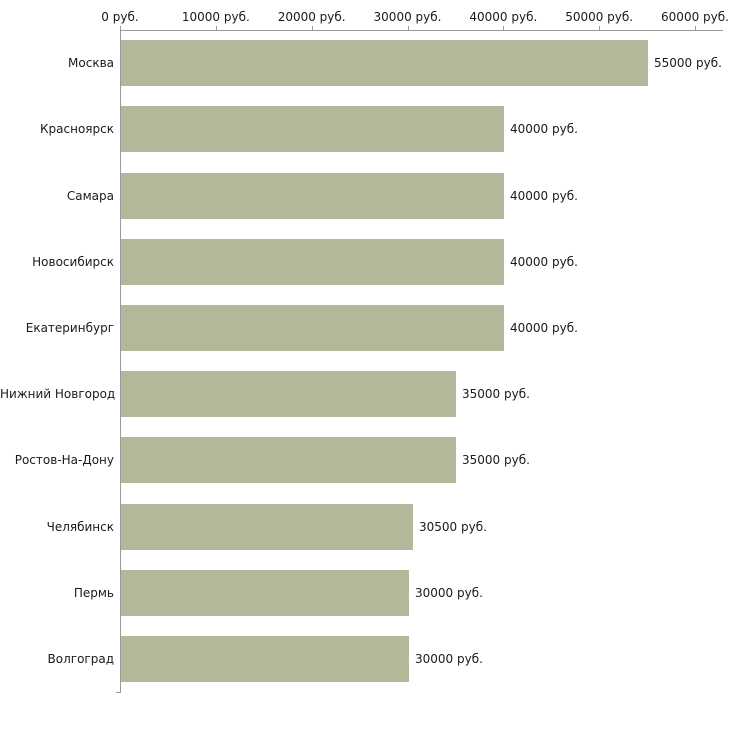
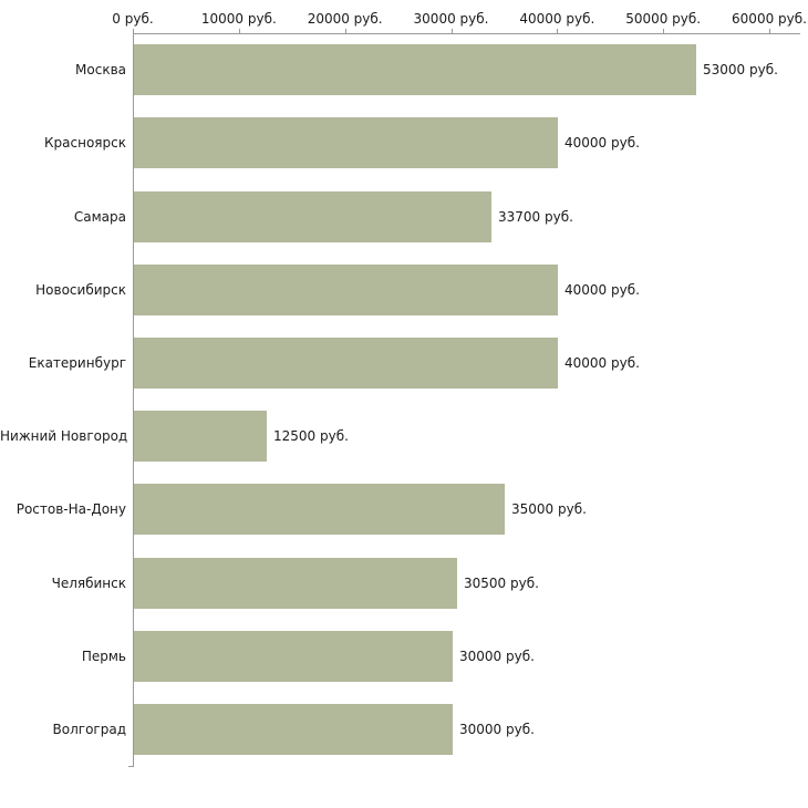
Москва: 55000 -> 53000
Самара: 40000 -> 33700
Нижний Новгород: 35000 -> 12500
